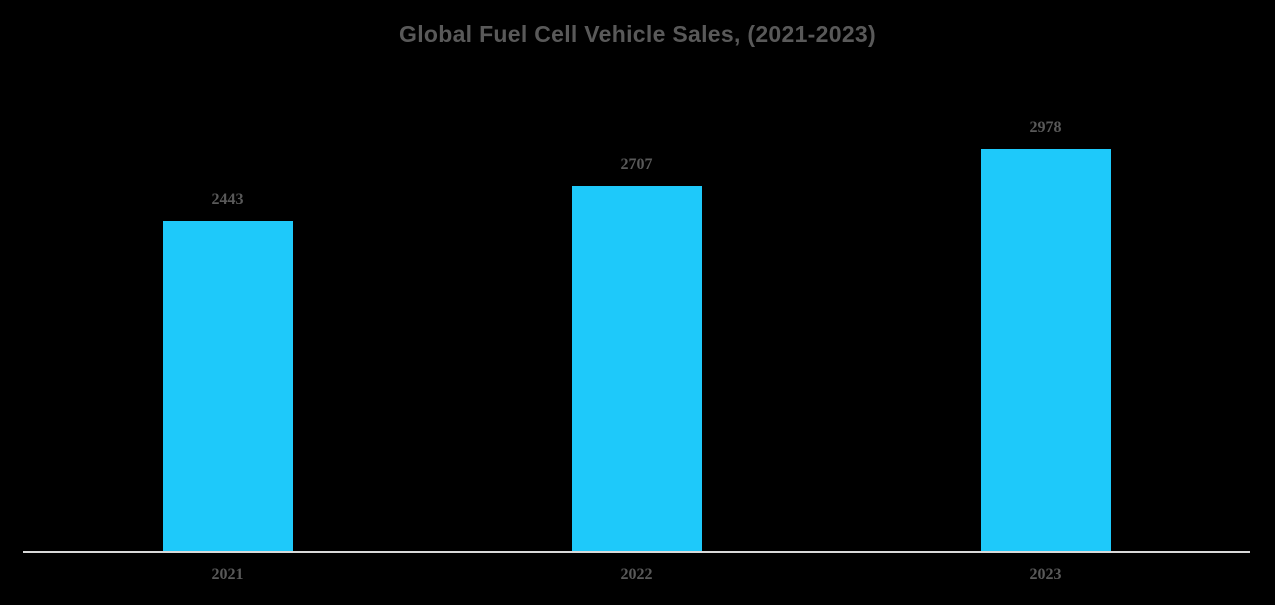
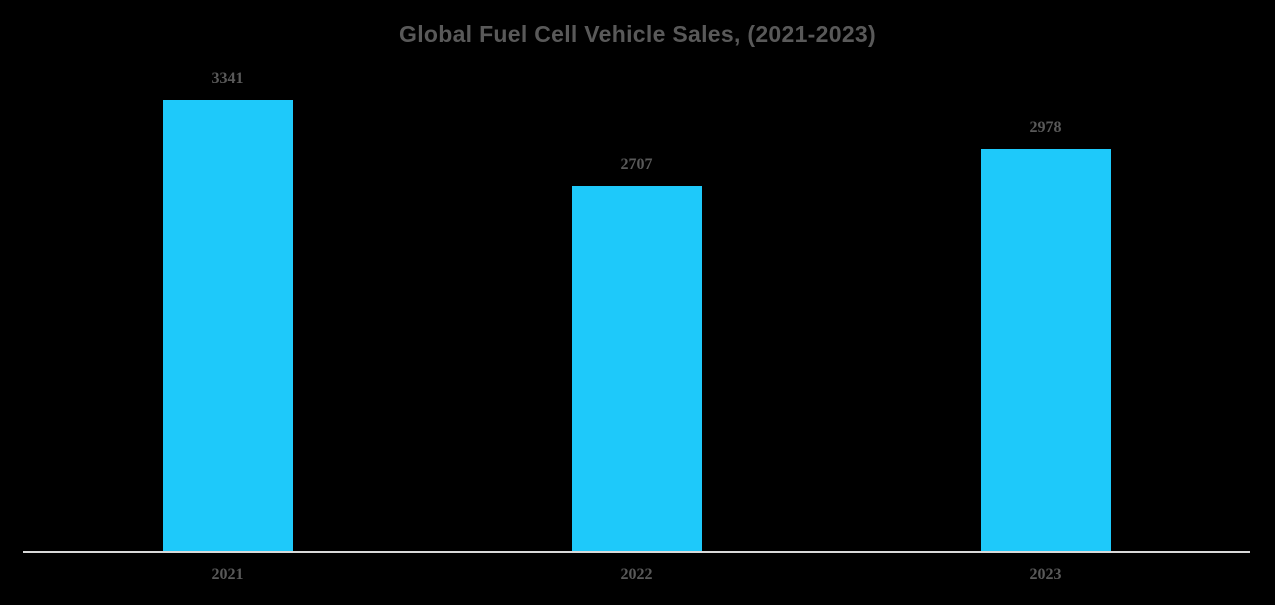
2021: 2443 -> 3341
